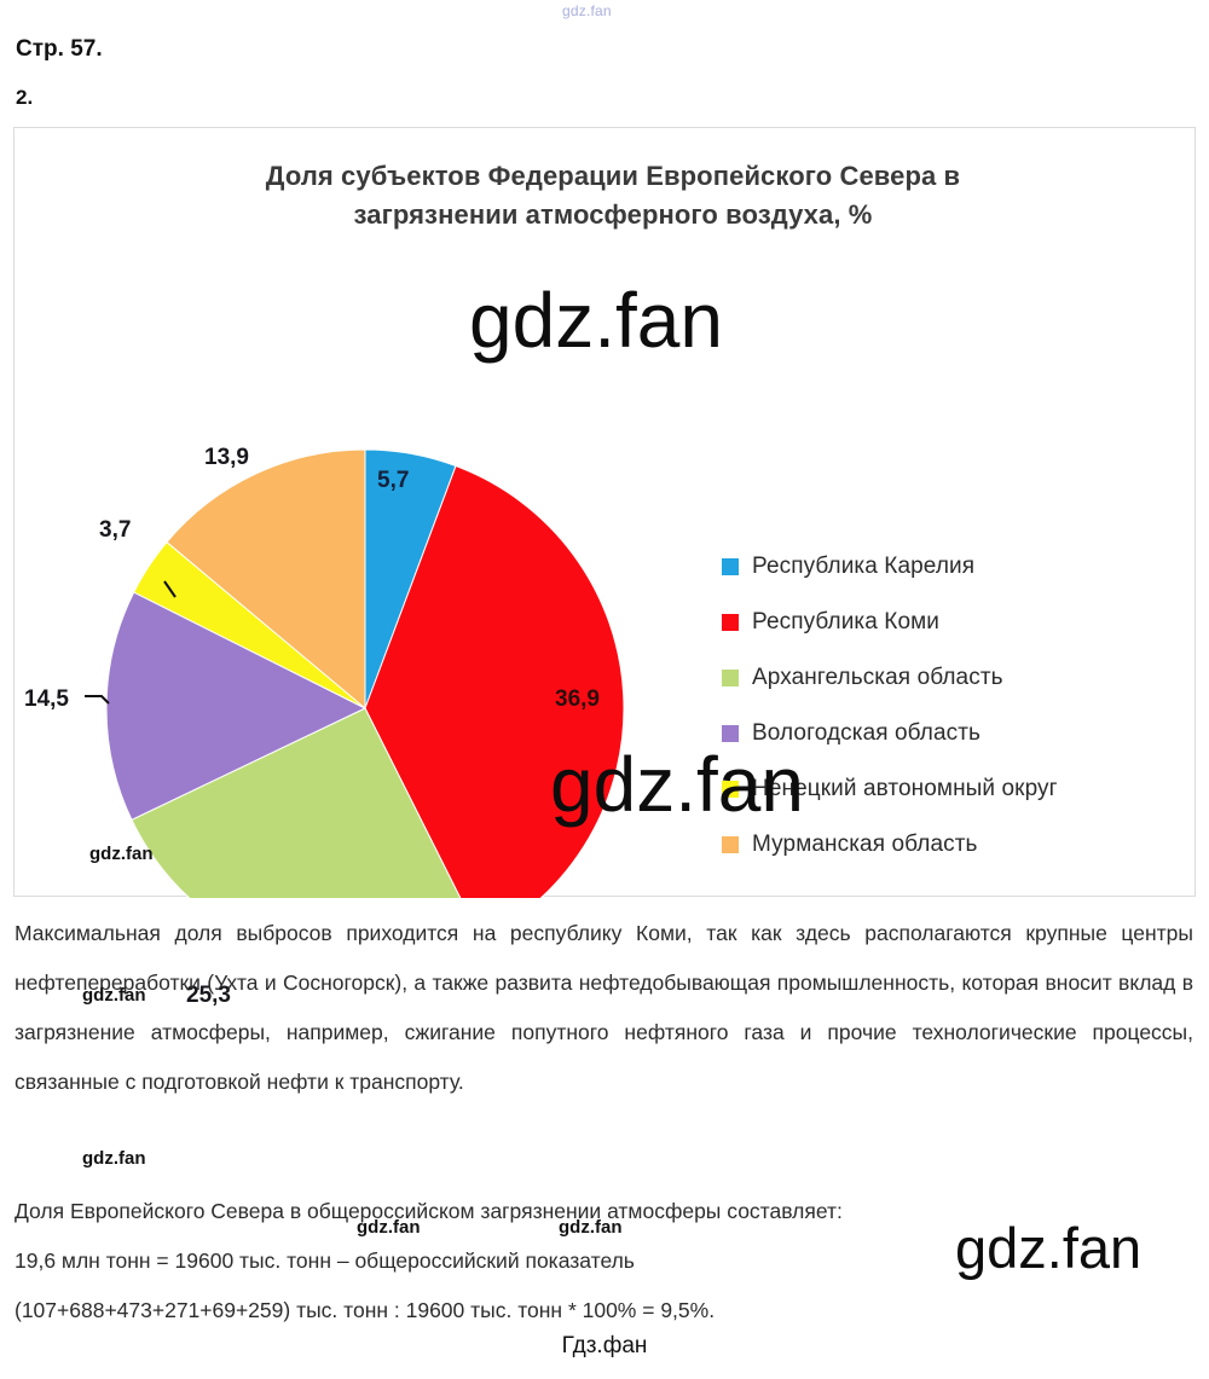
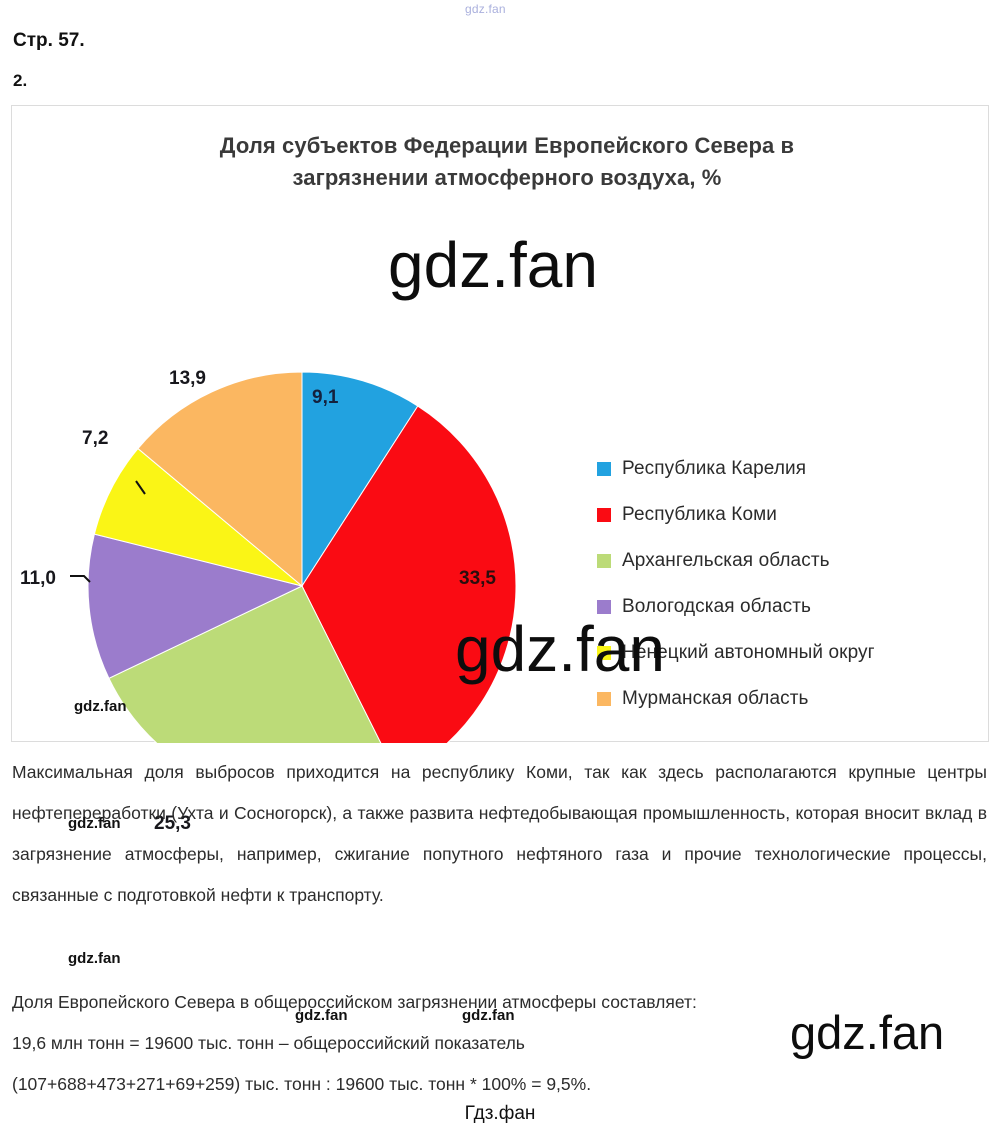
Республика Карелия: 5,7 -> 9,1
Республика Коми: 36,9 -> 33,5
Вологодская область: 14,5 -> 11,0
Ненецкий автономный округ: 3,7 -> 7,2
